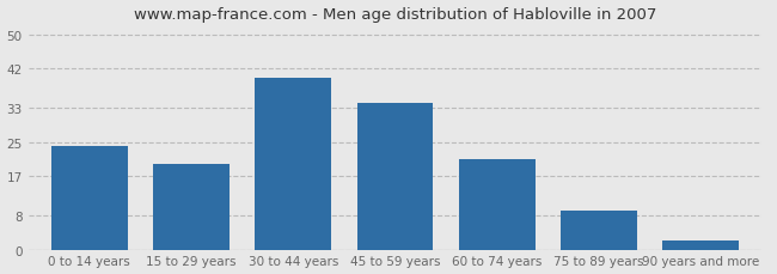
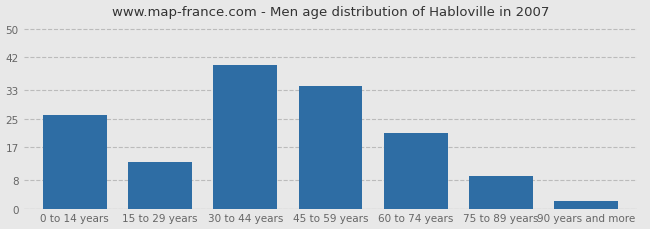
0 to 14 years: 24 -> 26
15 to 29 years: 20 -> 13
